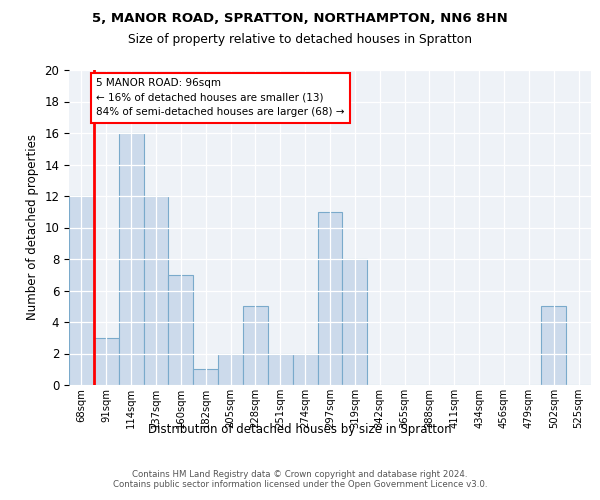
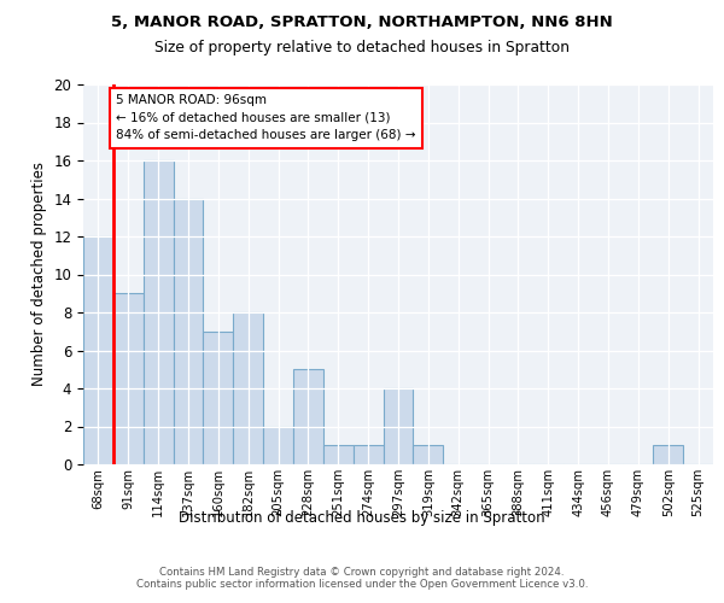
91sqm: 3 -> 9
137sqm: 12 -> 14
182sqm: 1 -> 8
251sqm: 2 -> 1
274sqm: 2 -> 1
297sqm: 11 -> 4
319sqm: 8 -> 1
502sqm: 5 -> 1
